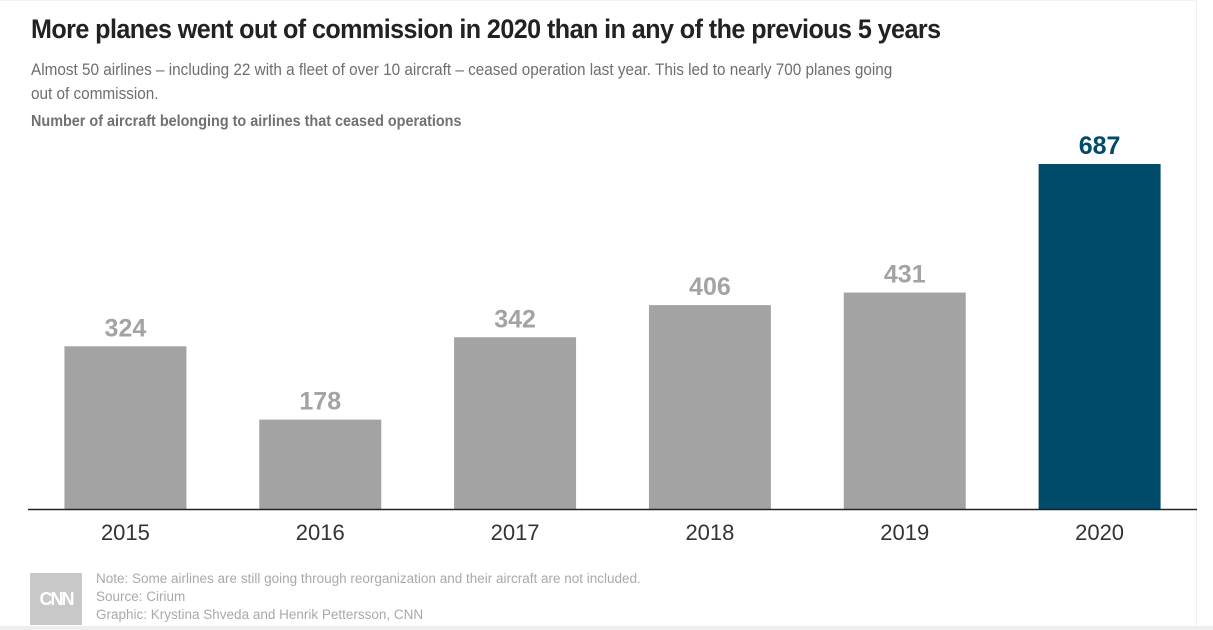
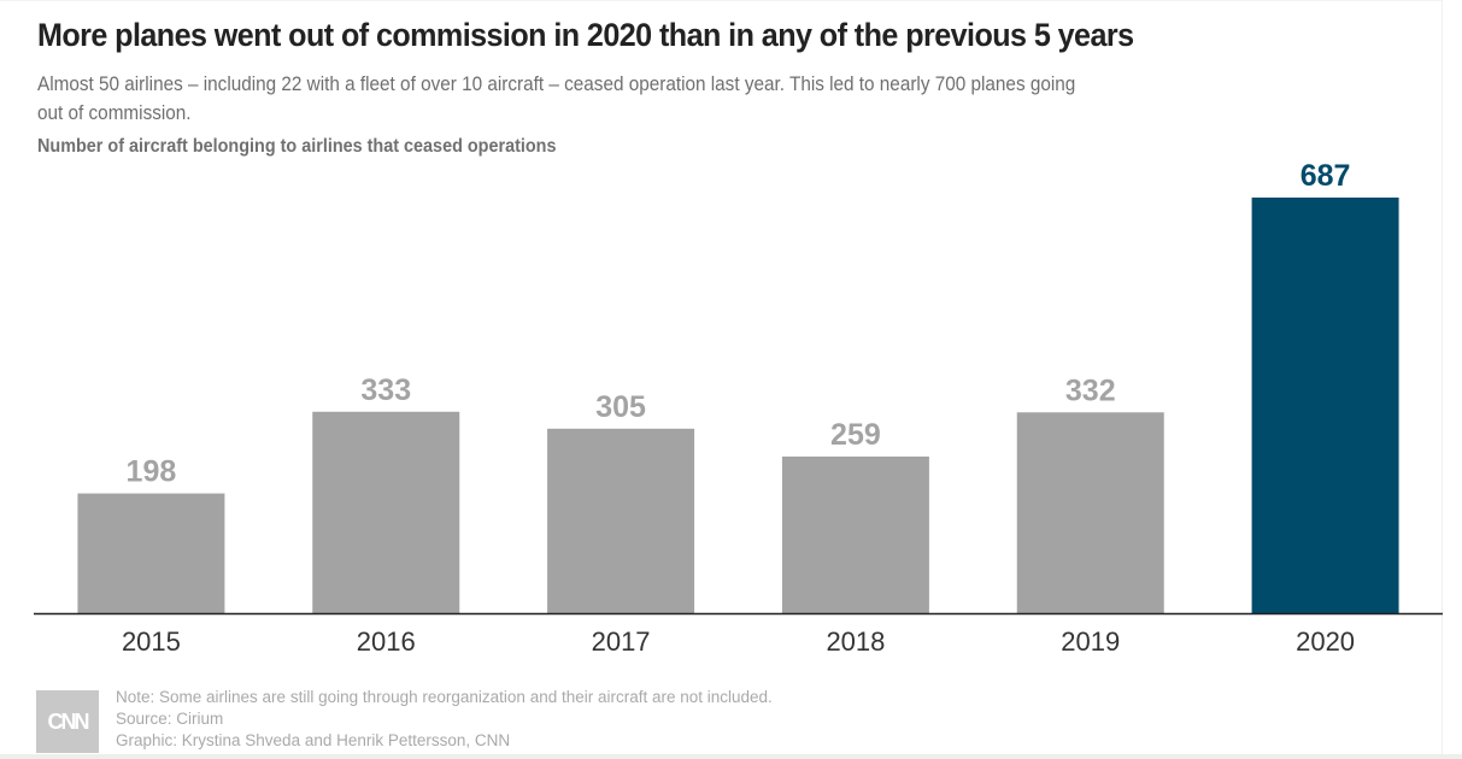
2015: 324 -> 198
2016: 178 -> 333
2017: 342 -> 305
2018: 406 -> 259
2019: 431 -> 332
